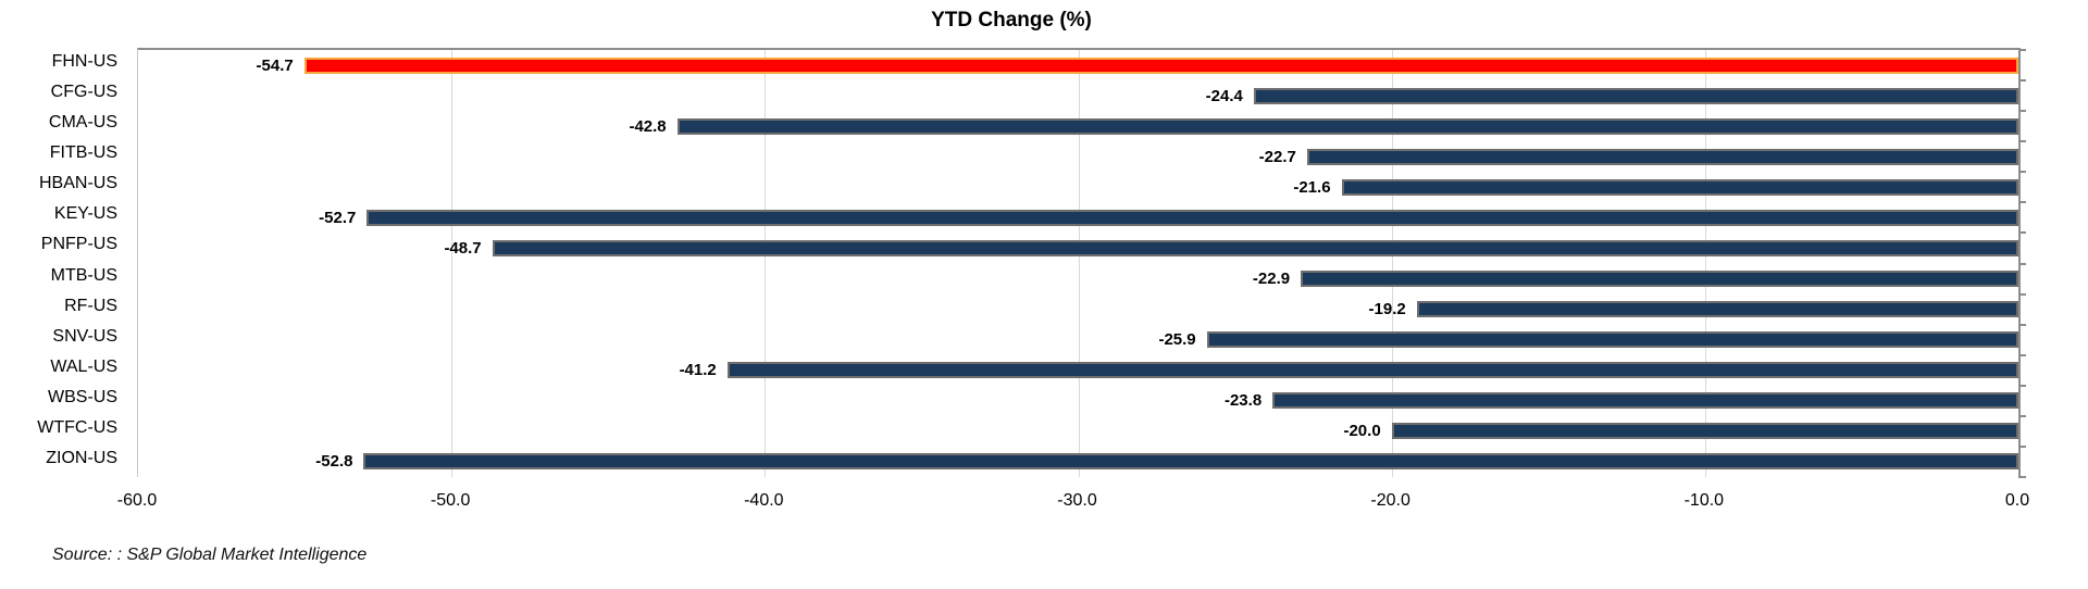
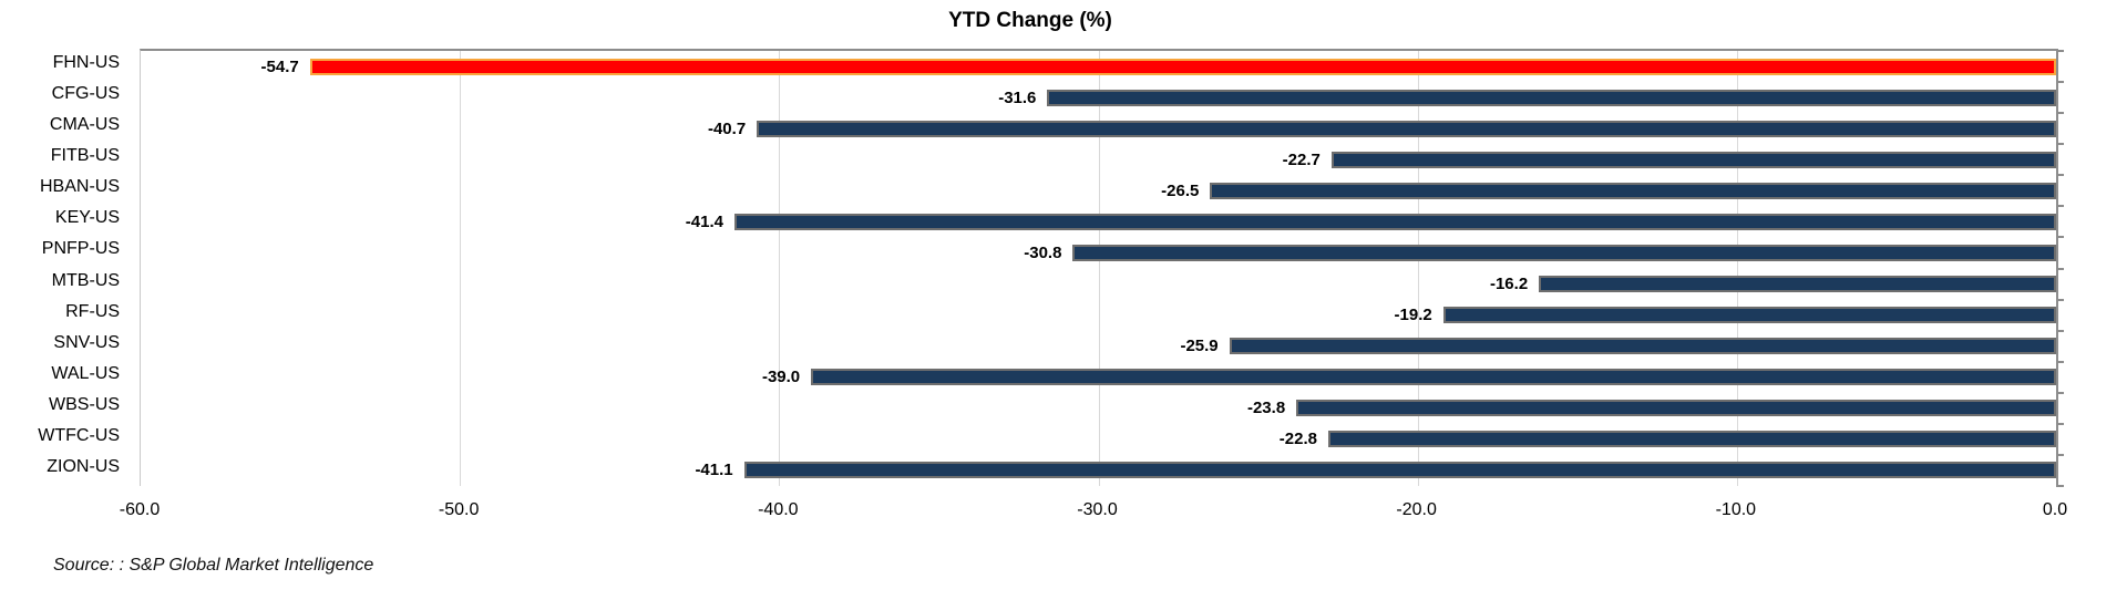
CFG-US: -24.4 -> -31.6
CMA-US: -42.8 -> -40.7
HBAN-US: -21.6 -> -26.5
KEY-US: -52.7 -> -41.4
PNFP-US: -48.7 -> -30.8
MTB-US: -22.9 -> -16.2
WAL-US: -41.2 -> -39.0
WTFC-US: -20.0 -> -22.8
ZION-US: -52.8 -> -41.1
